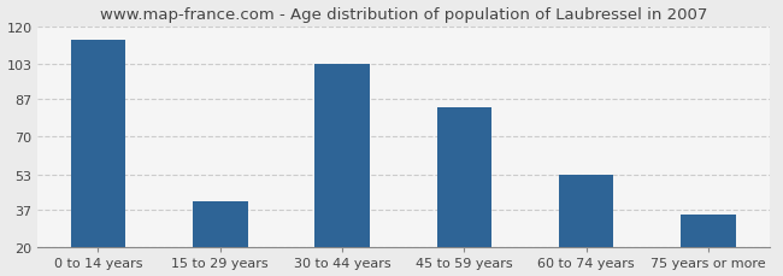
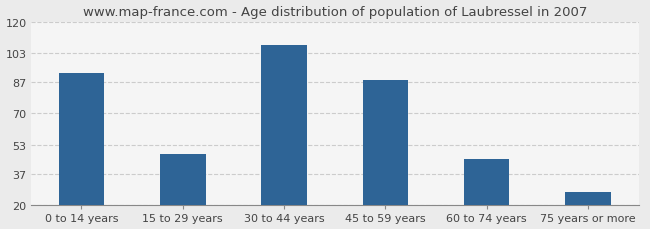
0 to 14 years: 114 -> 92
15 to 29 years: 41 -> 48
30 to 44 years: 103 -> 107
45 to 59 years: 83 -> 88
60 to 74 years: 53 -> 45
75 years or more: 35 -> 27
